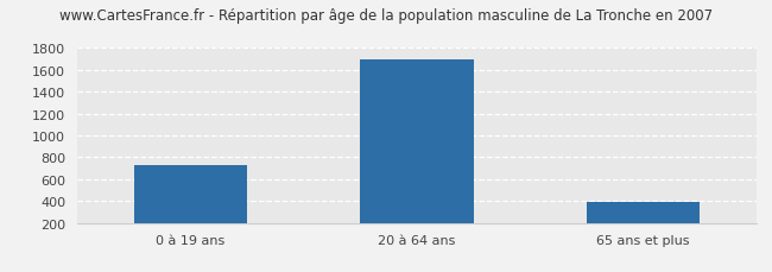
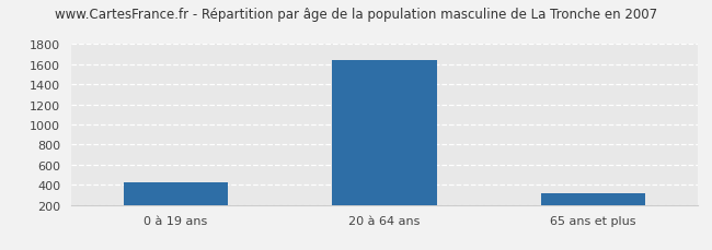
0 à 19 ans: 730 -> 420
20 à 64 ans: 1700 -> 1640
65 ans et plus: 390 -> 320
